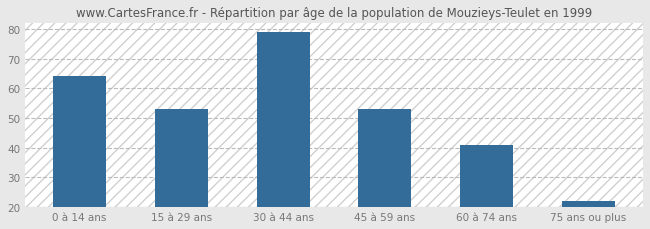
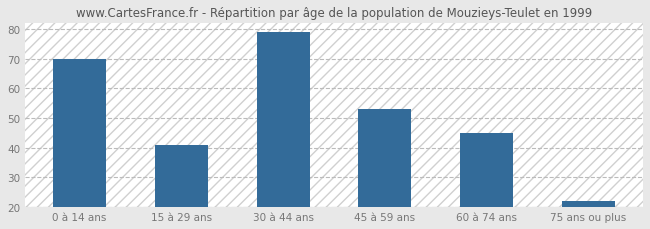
0 à 14 ans: 64 -> 70
15 à 29 ans: 53 -> 41
60 à 74 ans: 41 -> 45
